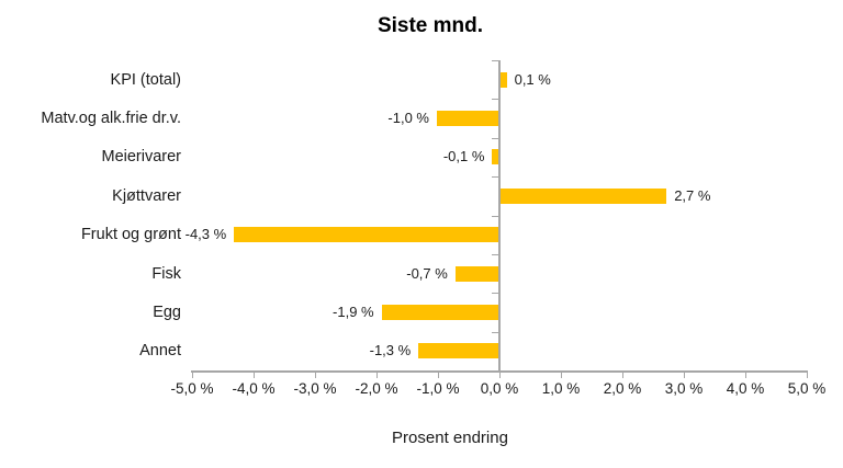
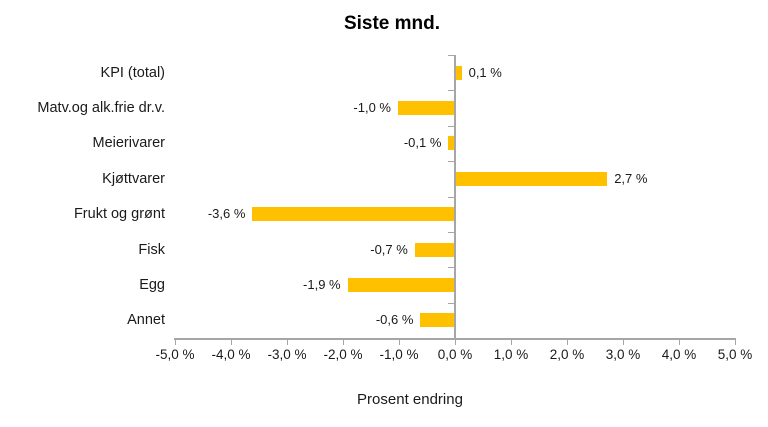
Frukt og grønt: -4,3 -> -3,6
Annet: -1,3 -> -0,6
